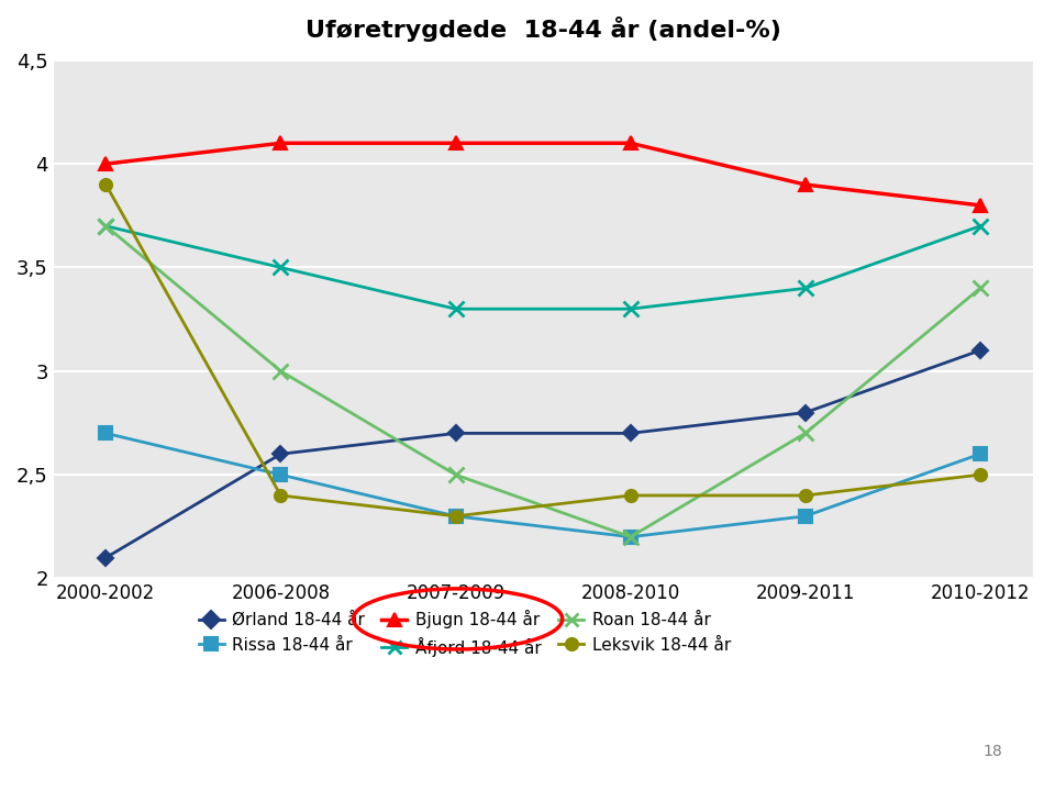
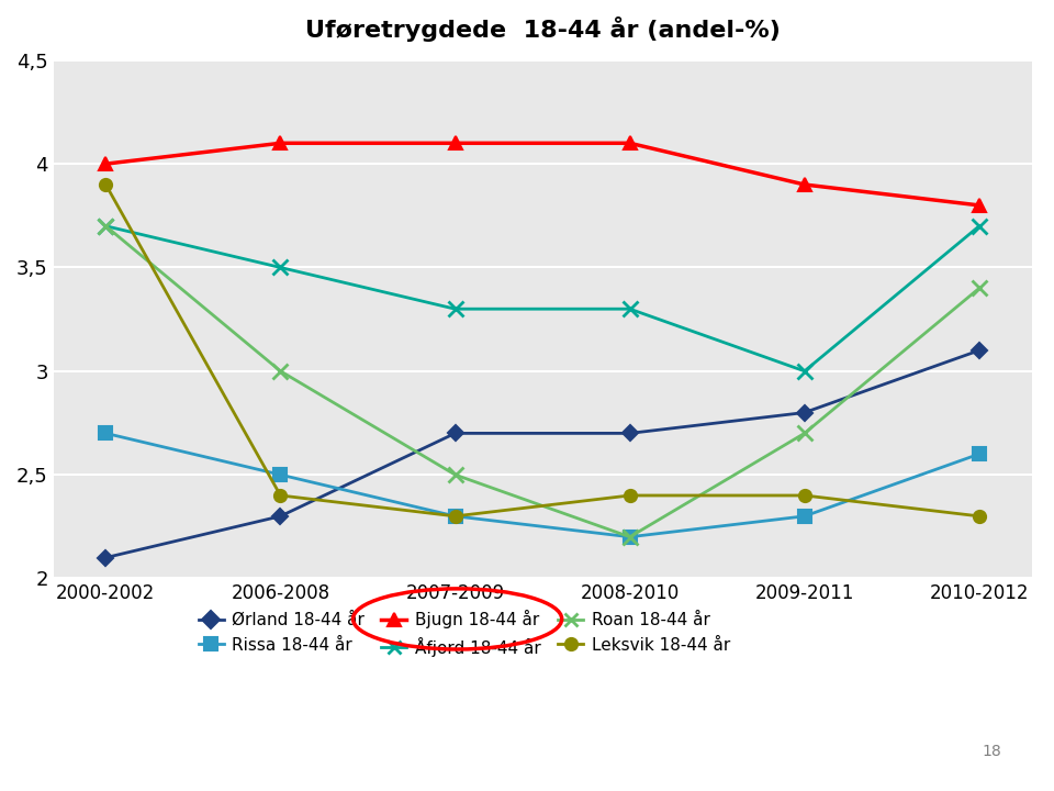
Ørland 18-44 år/2006-2008: 2,6 -> 2,3
Åfjord 18-44 år/2009-2011: 3,4 -> 3,0
Leksvik 18-44 år/2010-2012: 2,5 -> 2,3
